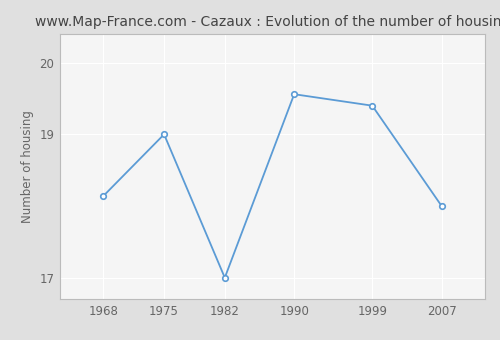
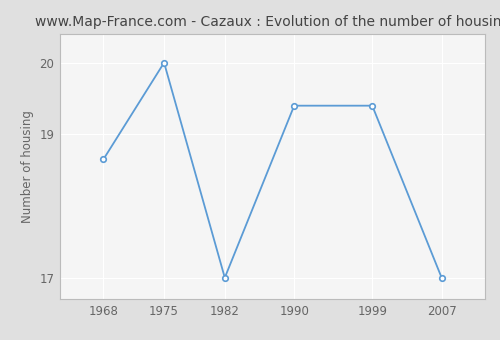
1968: 18.14 -> 18.65
1975: 19.00 -> 20.00
1990: 19.56 -> 19.40
2007: 18.00 -> 17.00
